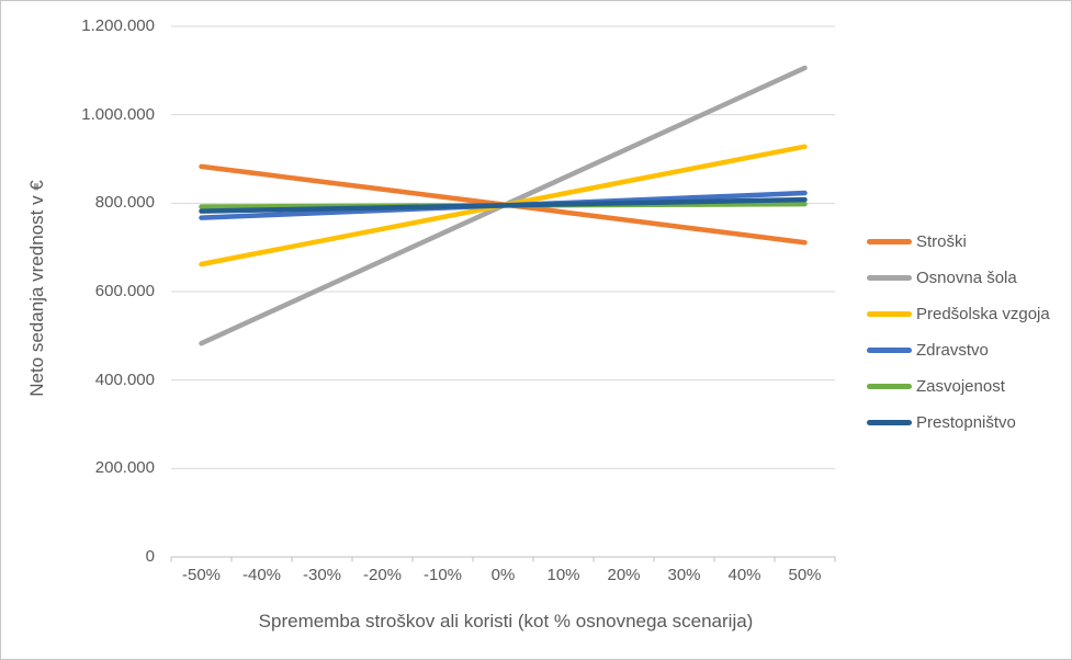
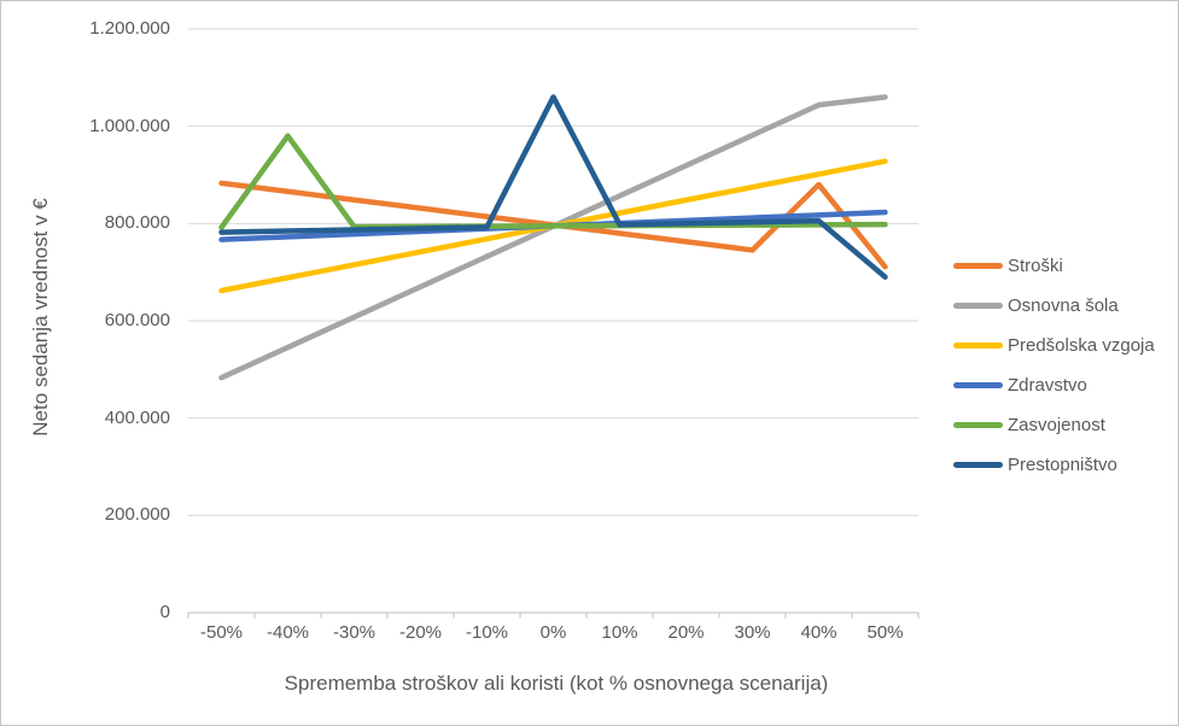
Zasvojenost/-40%: 790000 -> 980000
Prestopništvo/0%: 800000 -> 1060000
Stroški/40%: 730000 -> 880000
Osnovna šola/50%: 1110000 -> 1060000
Prestopništvo/50%: 810000 -> 690000
